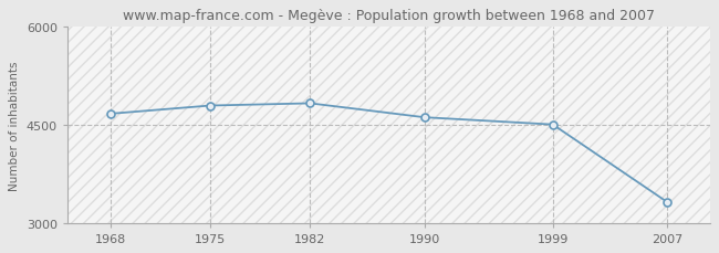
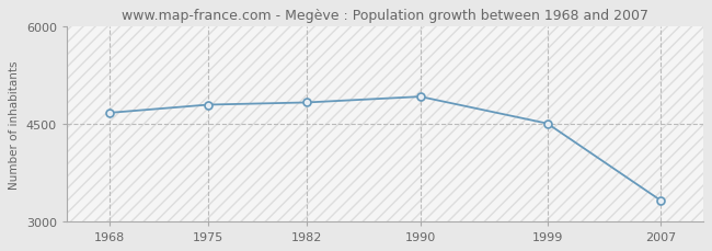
1990: 4620 -> 4920
